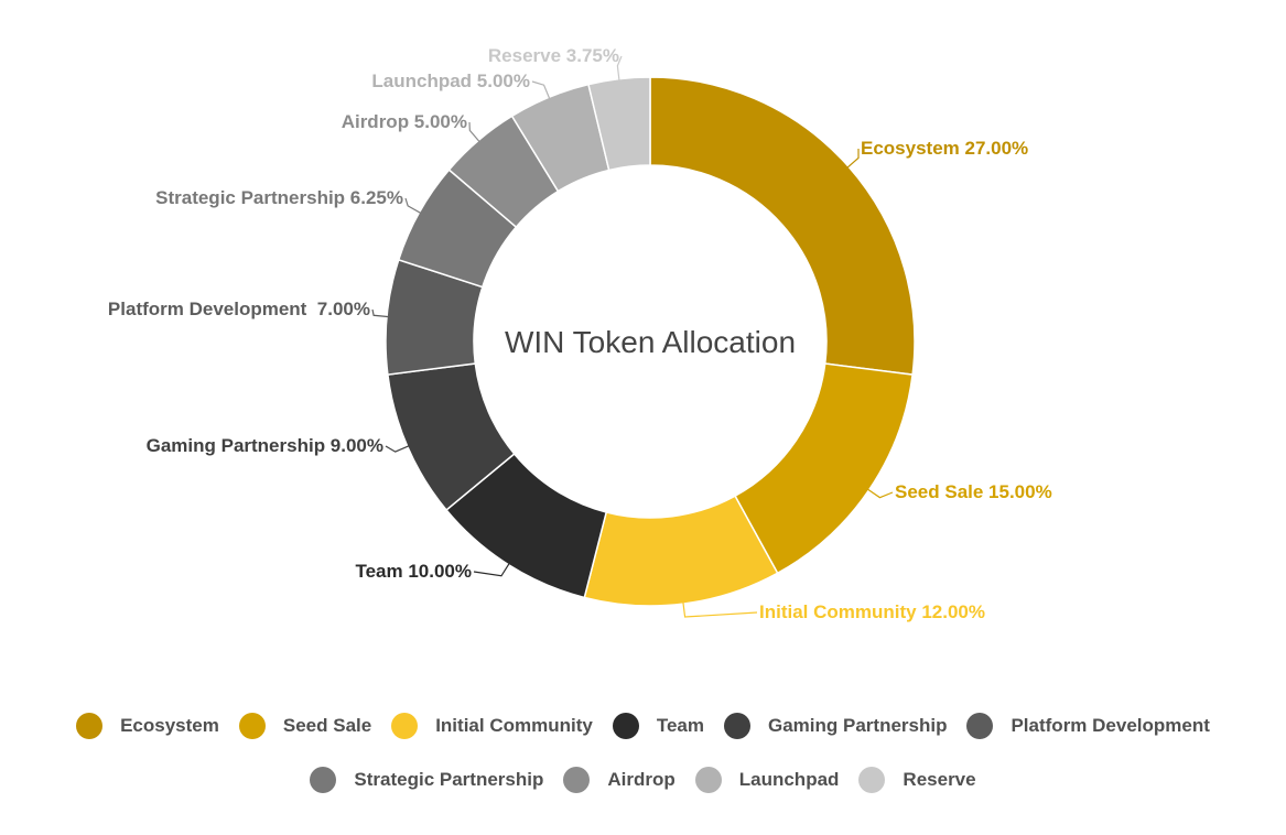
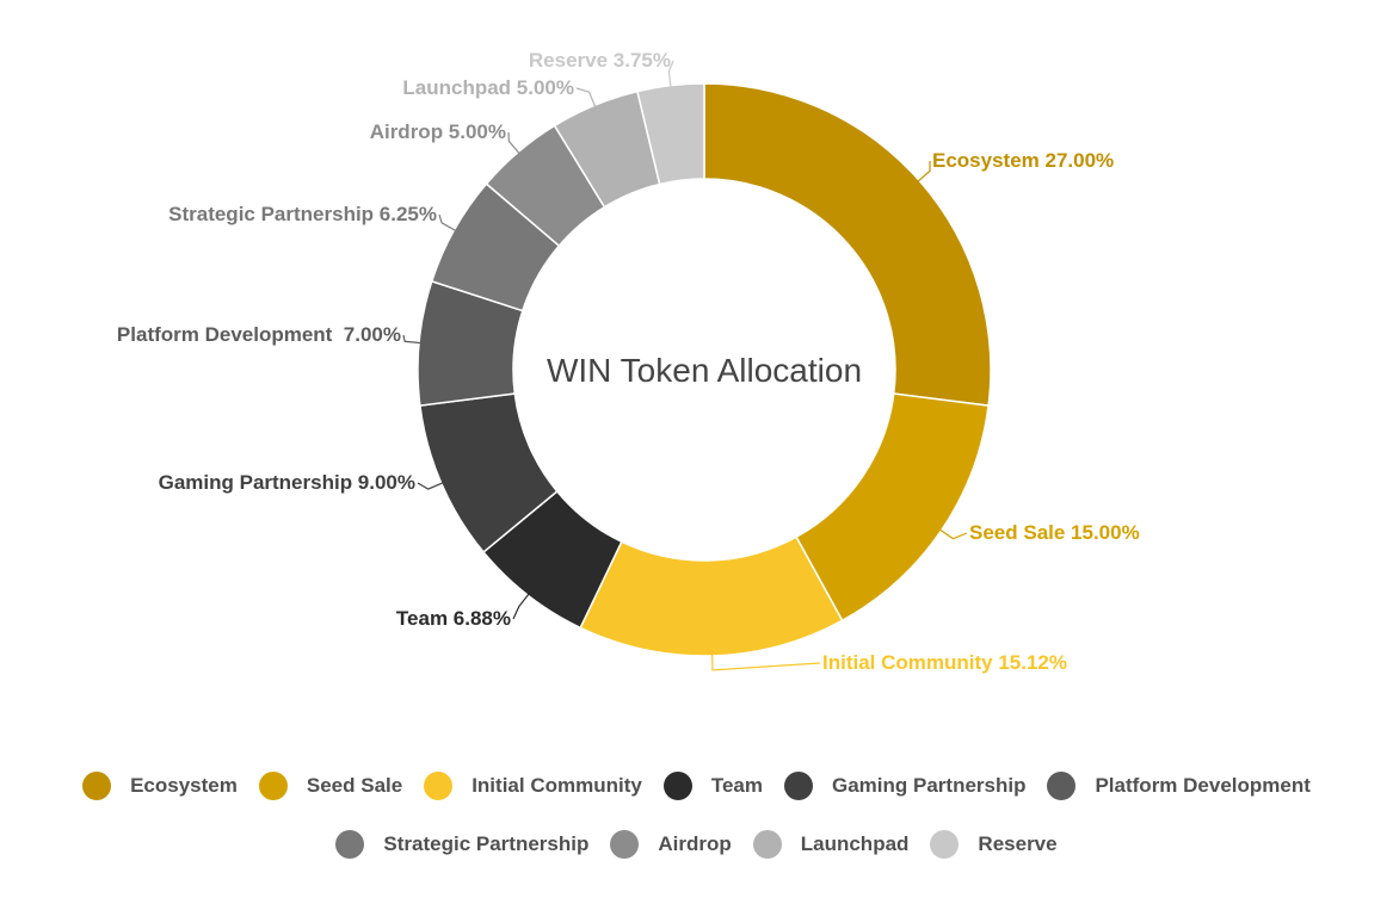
Initial Community: 12.00% -> 15.12%
Team: 10.00% -> 6.88%
